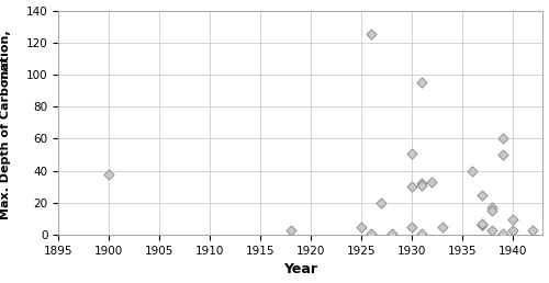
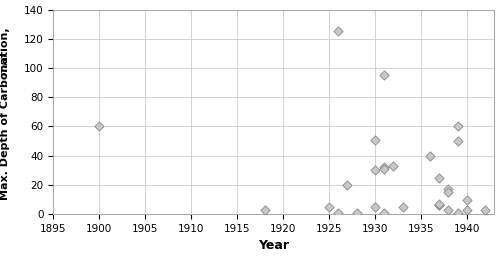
1900: 38 -> 60
